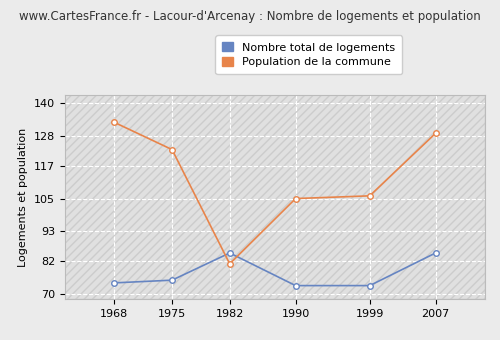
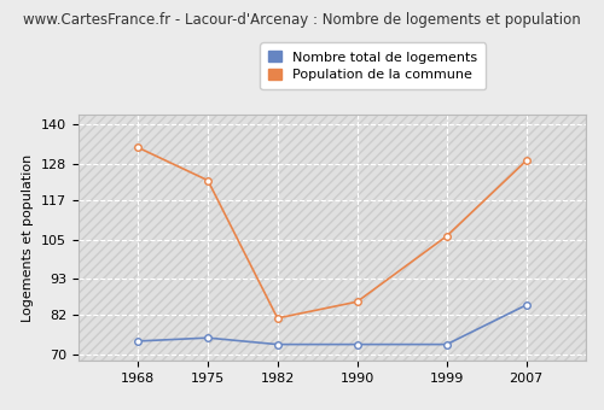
Nombre total de logements/1982: 85 -> 73
Population de la commune/1990: 105 -> 86
